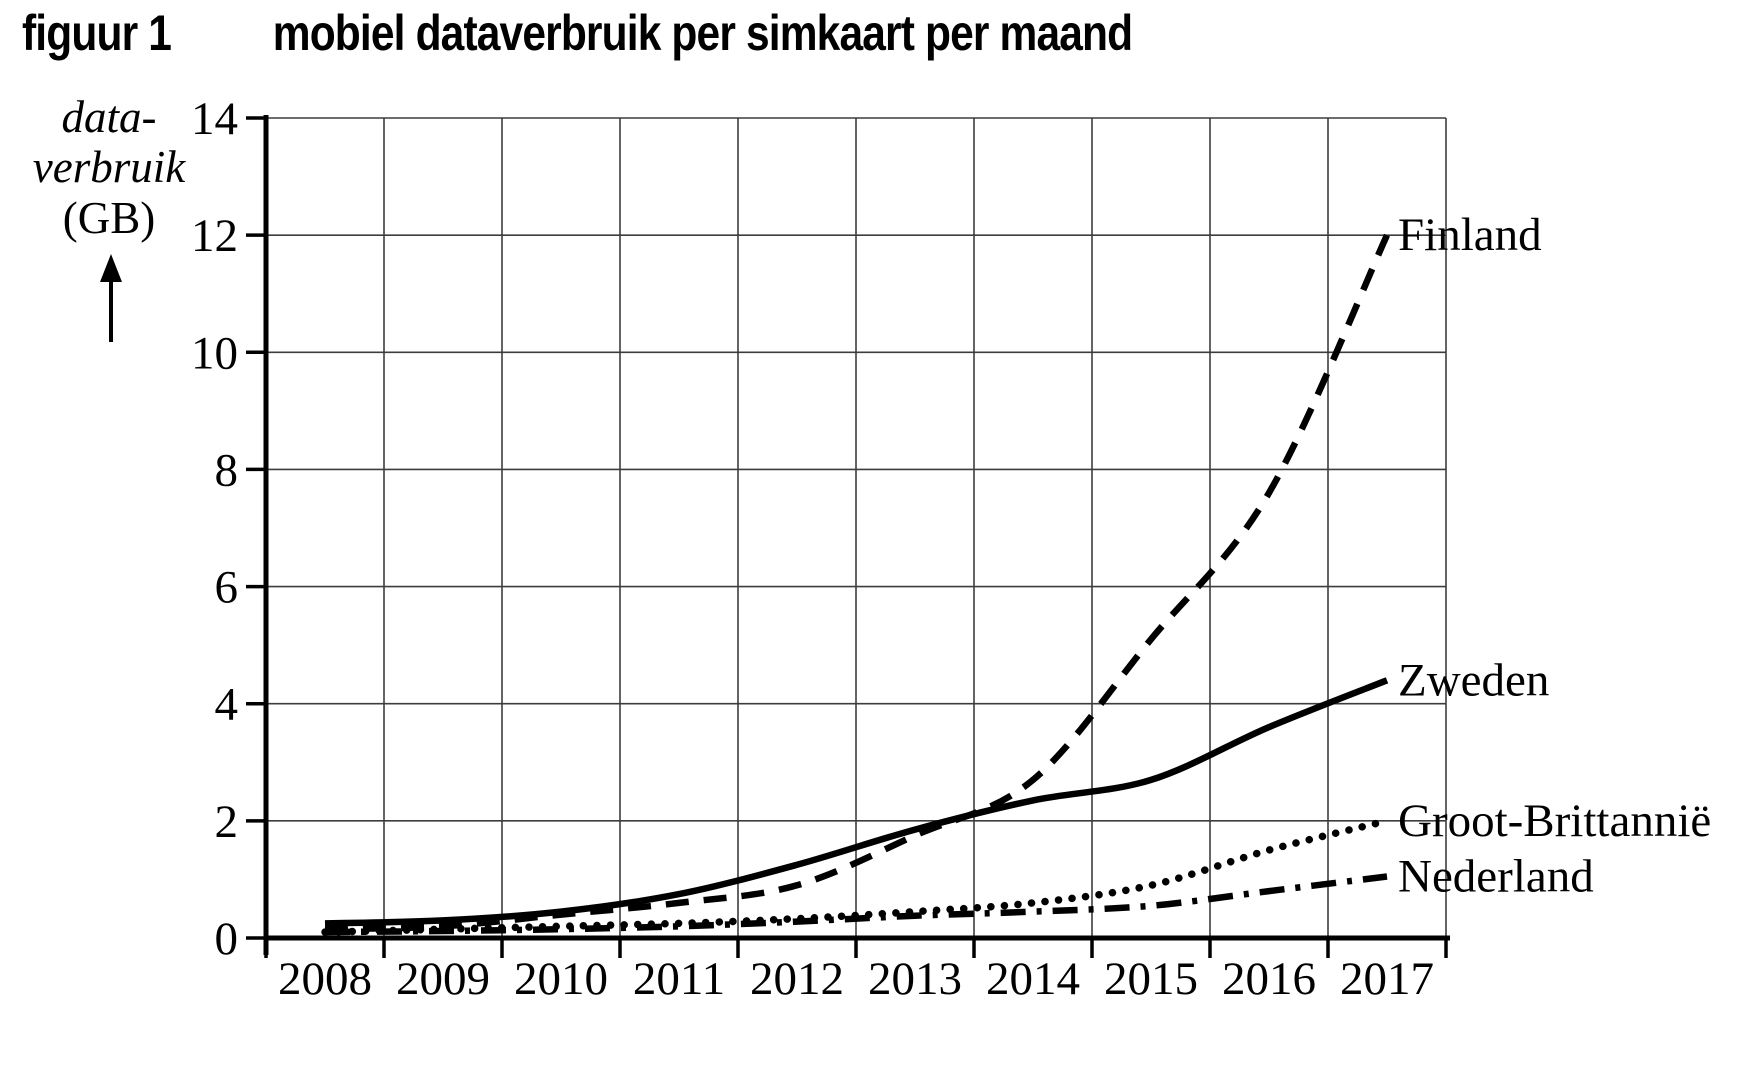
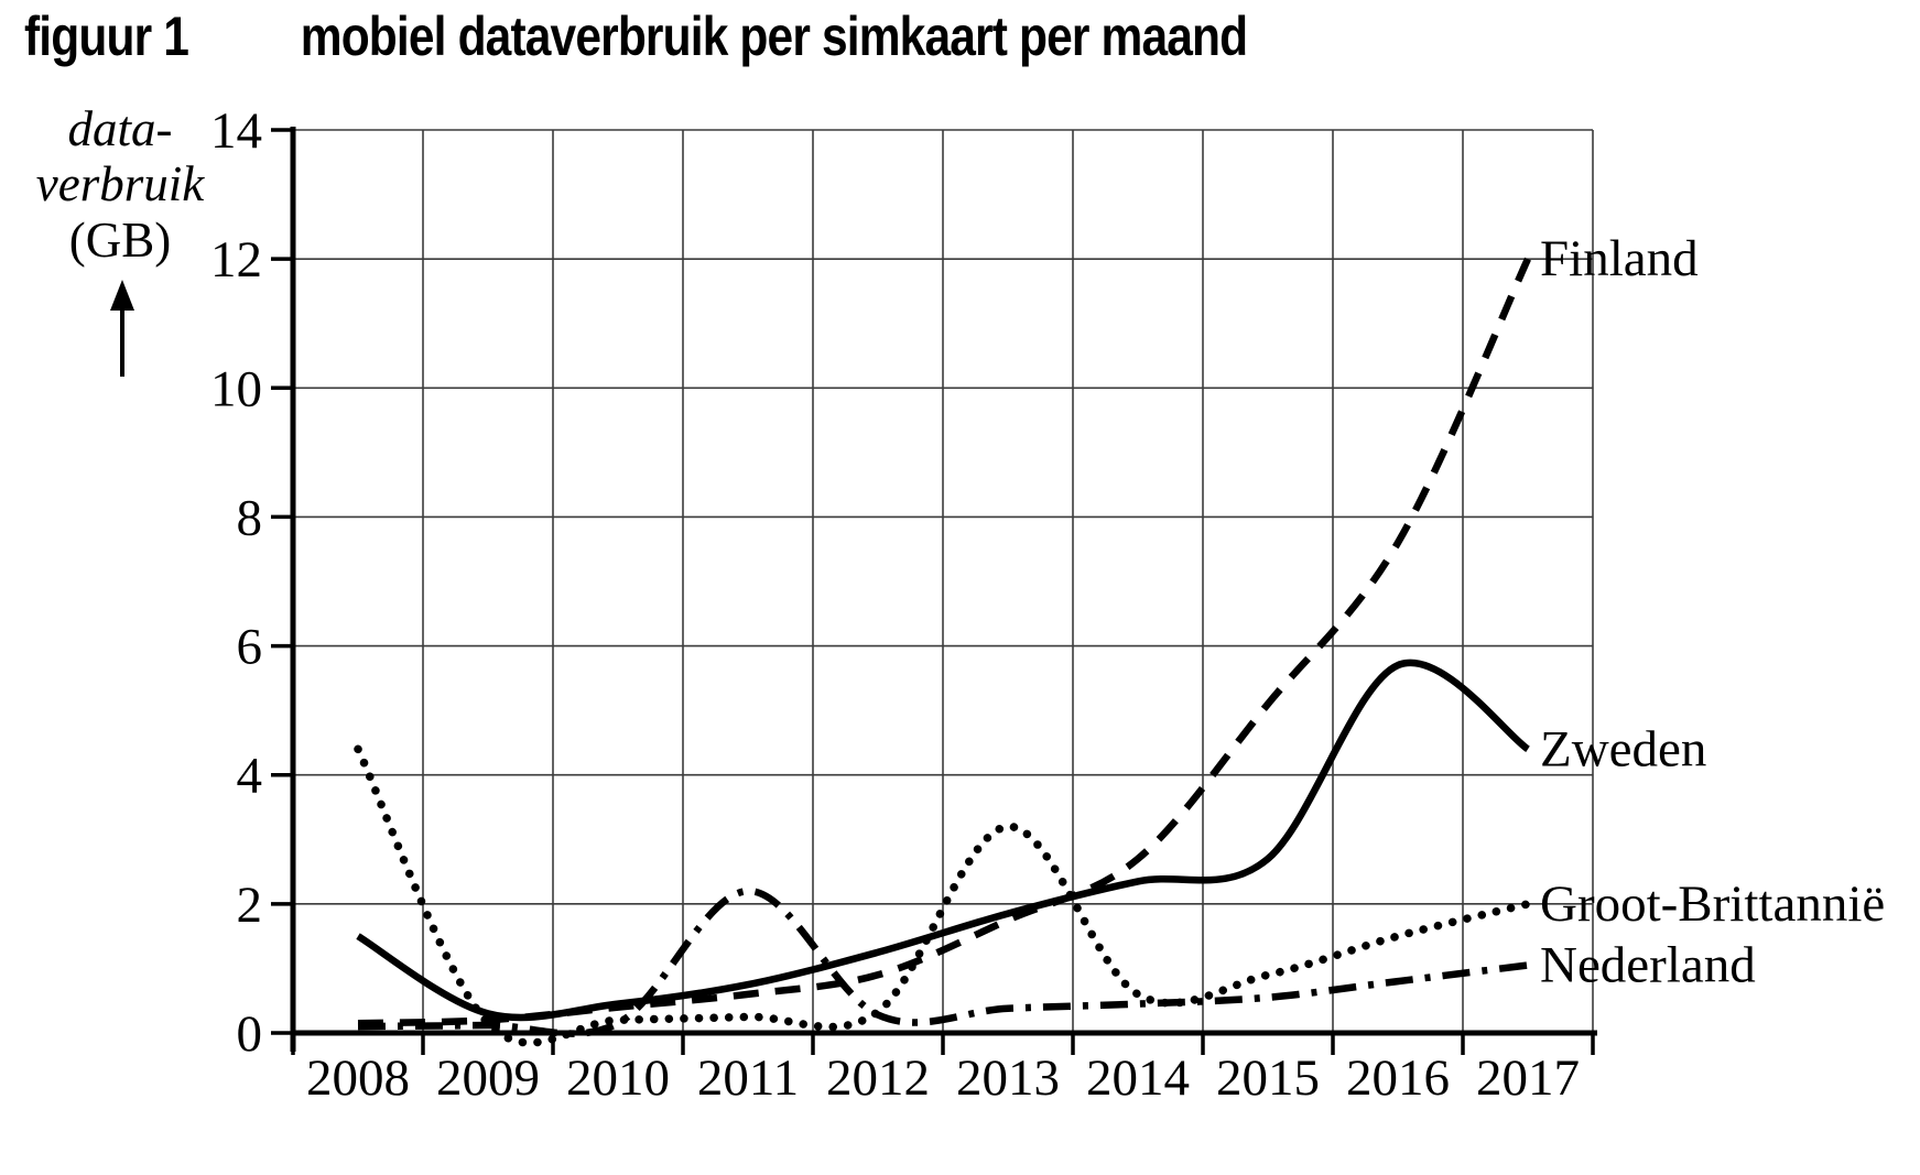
Zweden/2008: 0.2 -> 1.5
Groot-Brittannië/2008: 0.1 -> 4.4
Nederland/2011: 0.2 -> 2.2
Groot-Brittannië/2013: 0.5 -> 3.2
Zweden/2016: 3.6 -> 5.7
